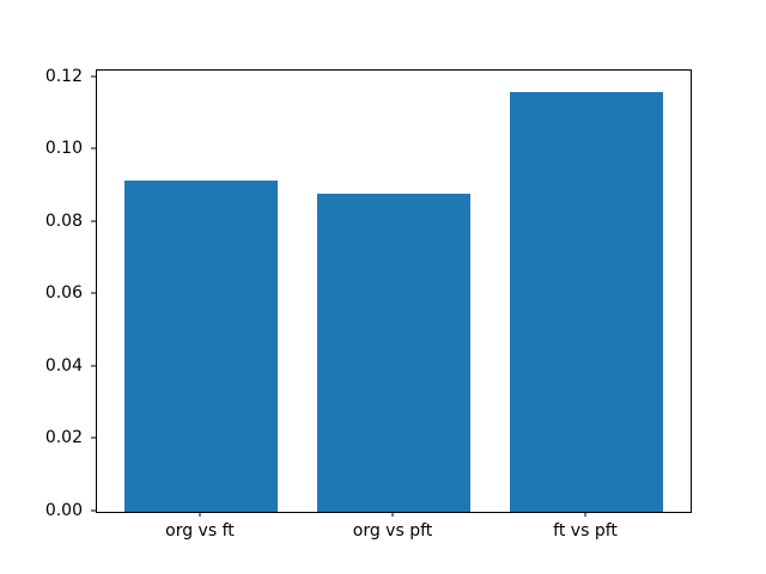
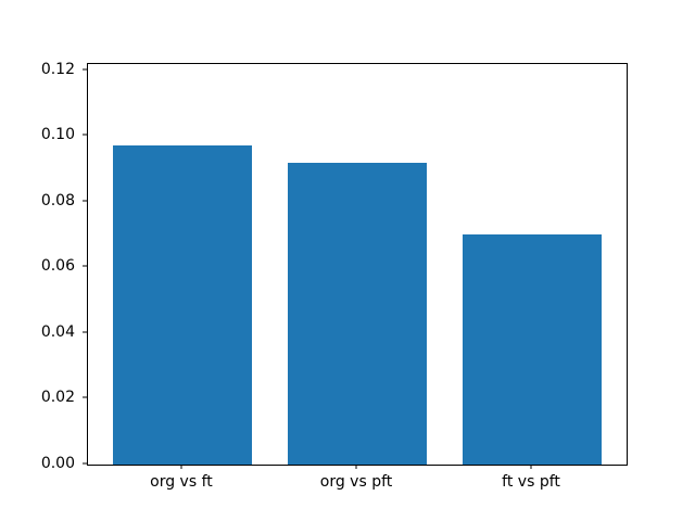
org vs ft: 0.091 -> 0.097
org vs pft: 0.088 -> 0.092
ft vs pft: 0.116 -> 0.070
